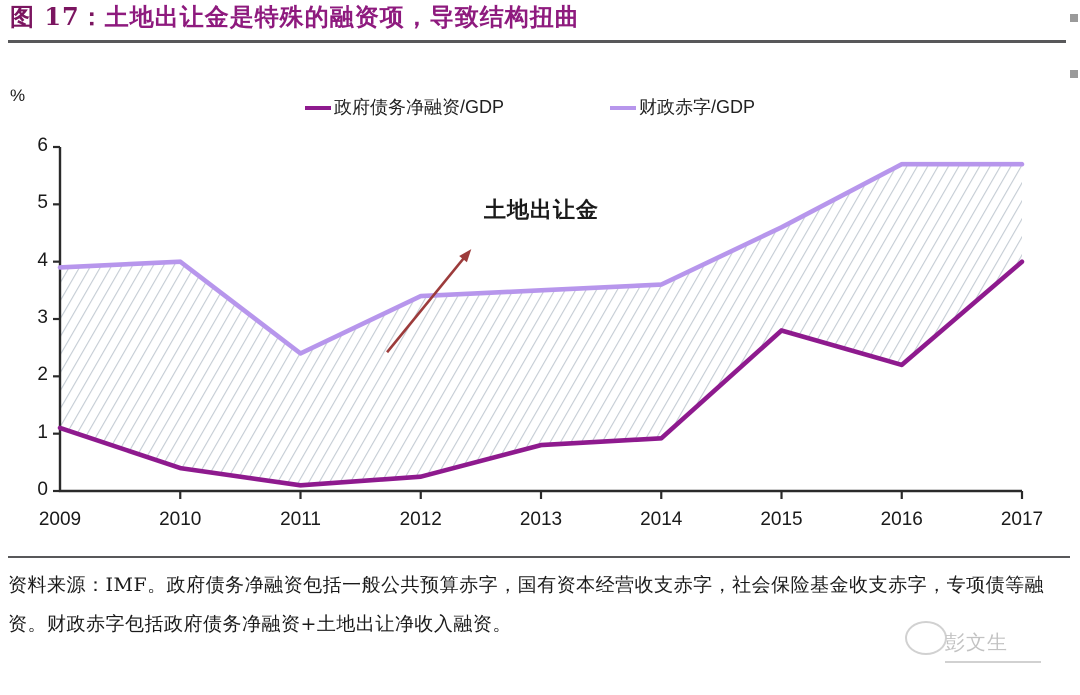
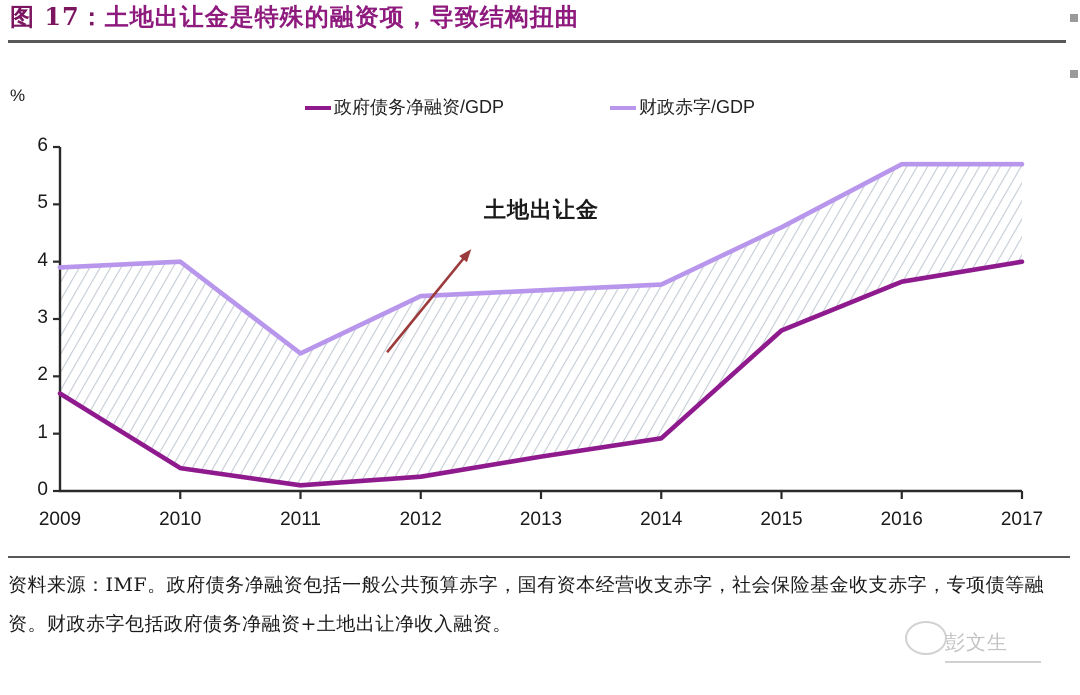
政府债务净融资/GDP/2009: 1.1 -> 1.7
政府债务净融资/GDP/2013: 0.8 -> 0.6
政府债务净融资/GDP/2016: 2.2 -> 3.6
